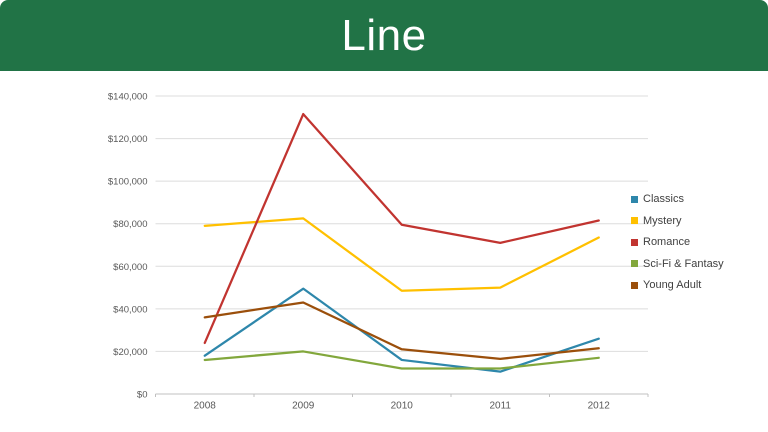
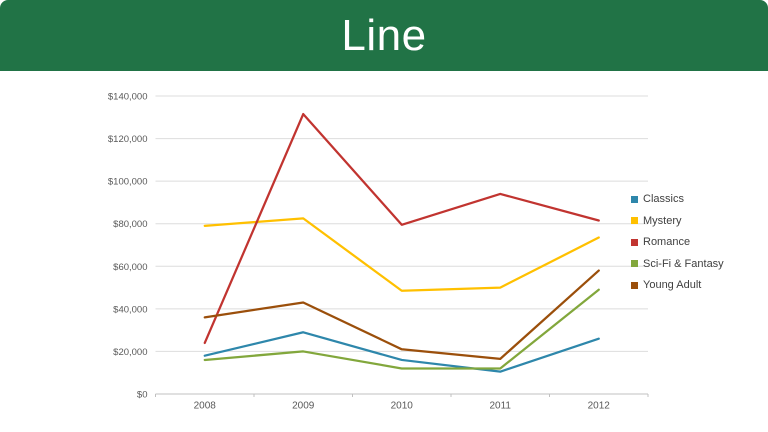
Classics/2009: $50000 -> $29000
Romance/2011: $71000 -> $94000
Sci-Fi & Fantasy/2012: $17000 -> $49000
Young Adult/2012: $22000 -> $58000
